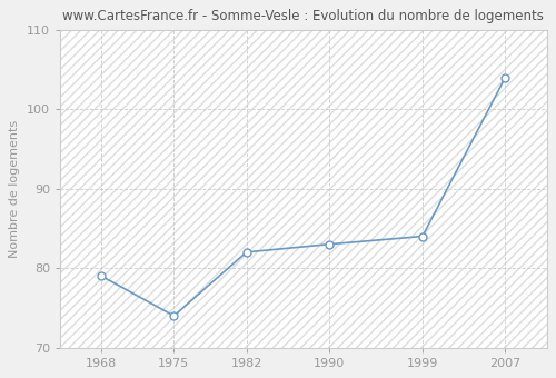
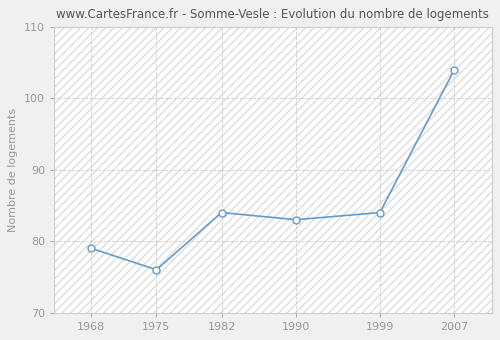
1975: 74 -> 76
1982: 82 -> 84
